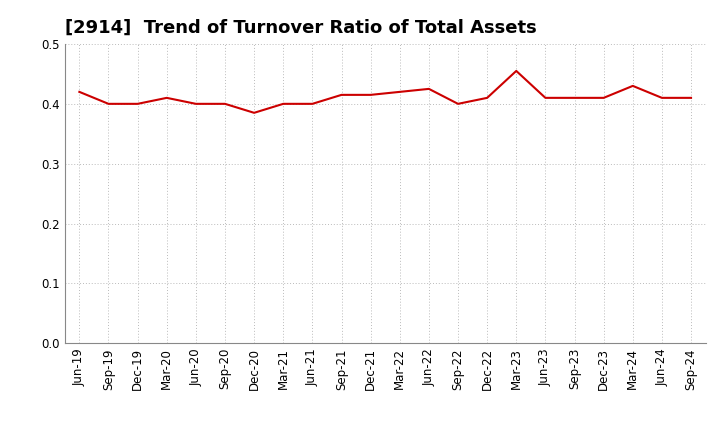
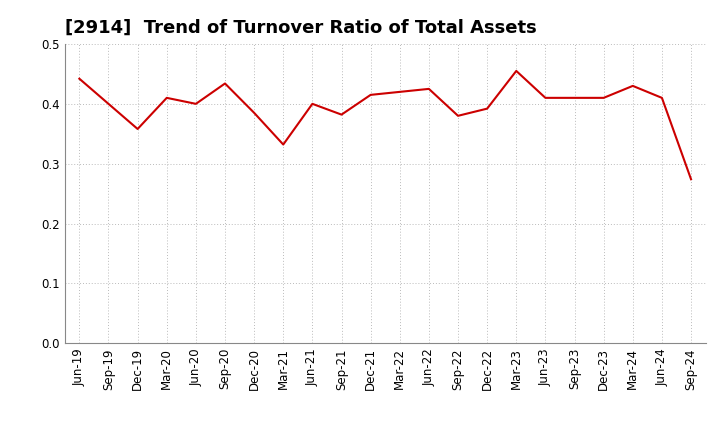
Jun-19: 0.420 -> 0.442
Dec-19: 0.400 -> 0.358
Sep-20: 0.400 -> 0.434
Mar-21: 0.400 -> 0.332
Sep-21: 0.415 -> 0.382
Sep-22: 0.400 -> 0.380
Dec-22: 0.410 -> 0.392
Sep-24: 0.410 -> 0.274
